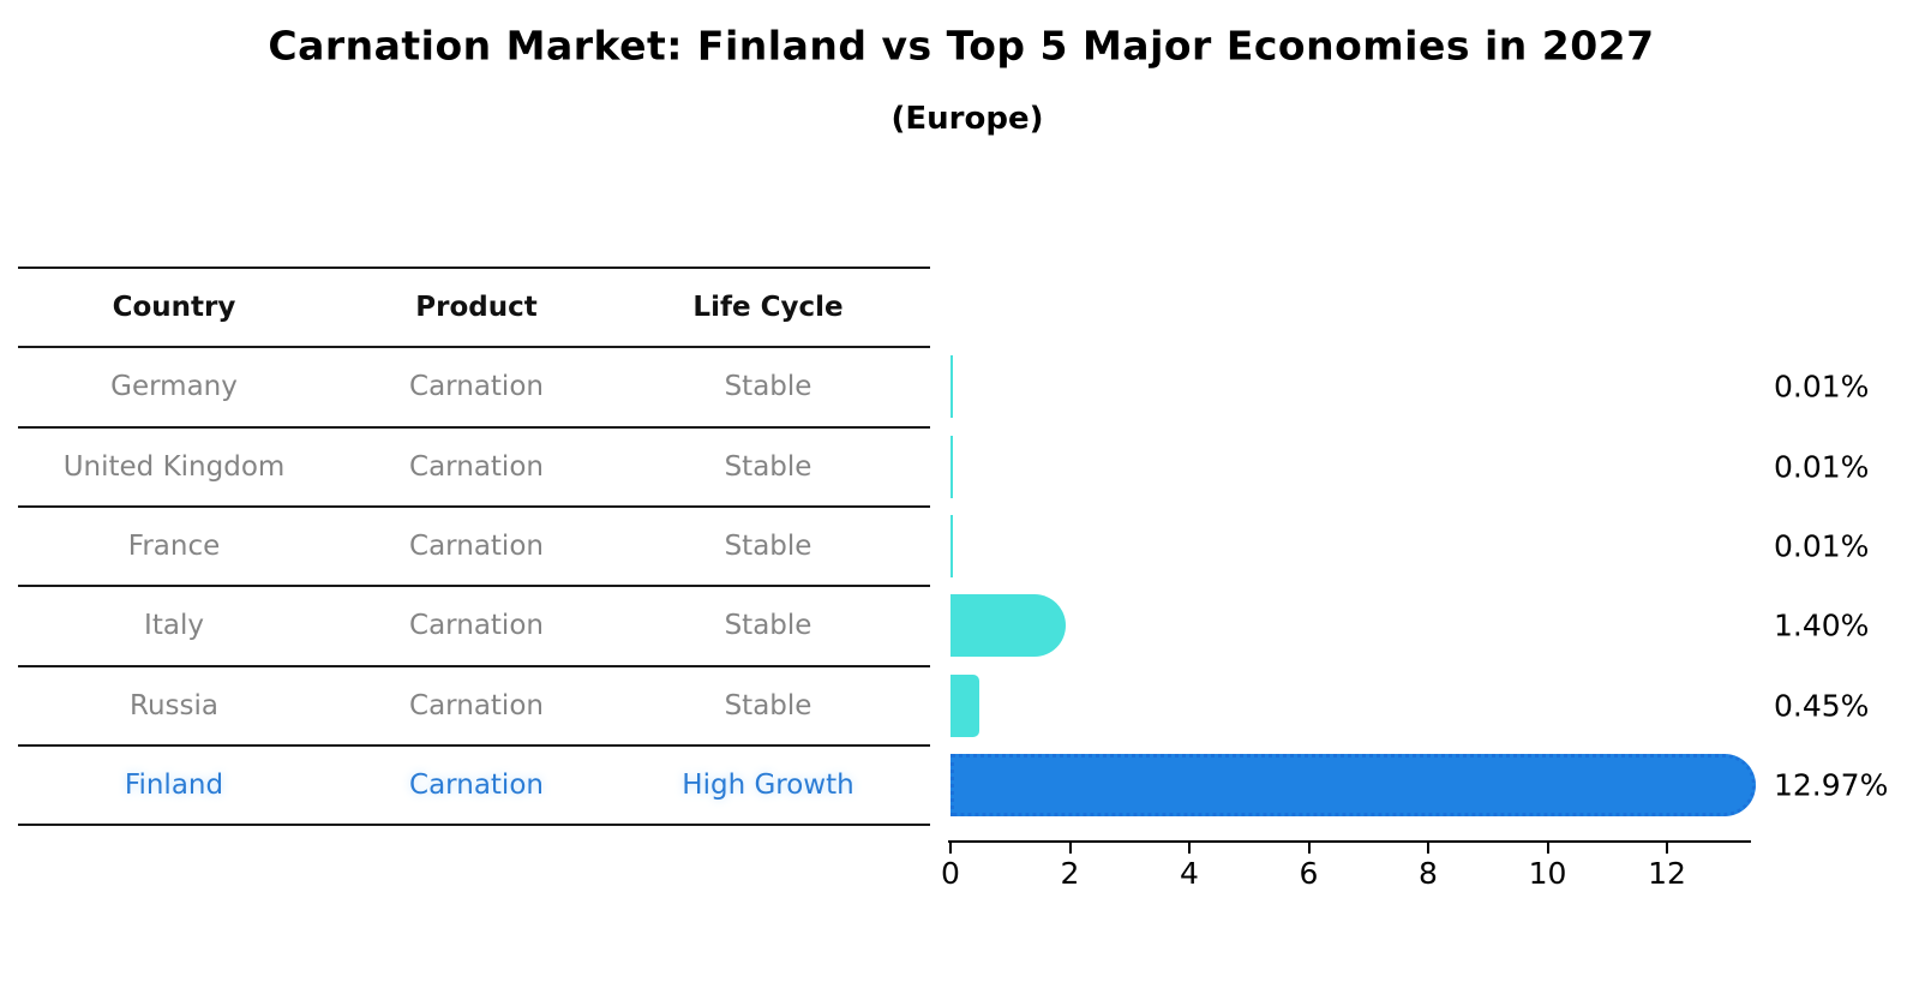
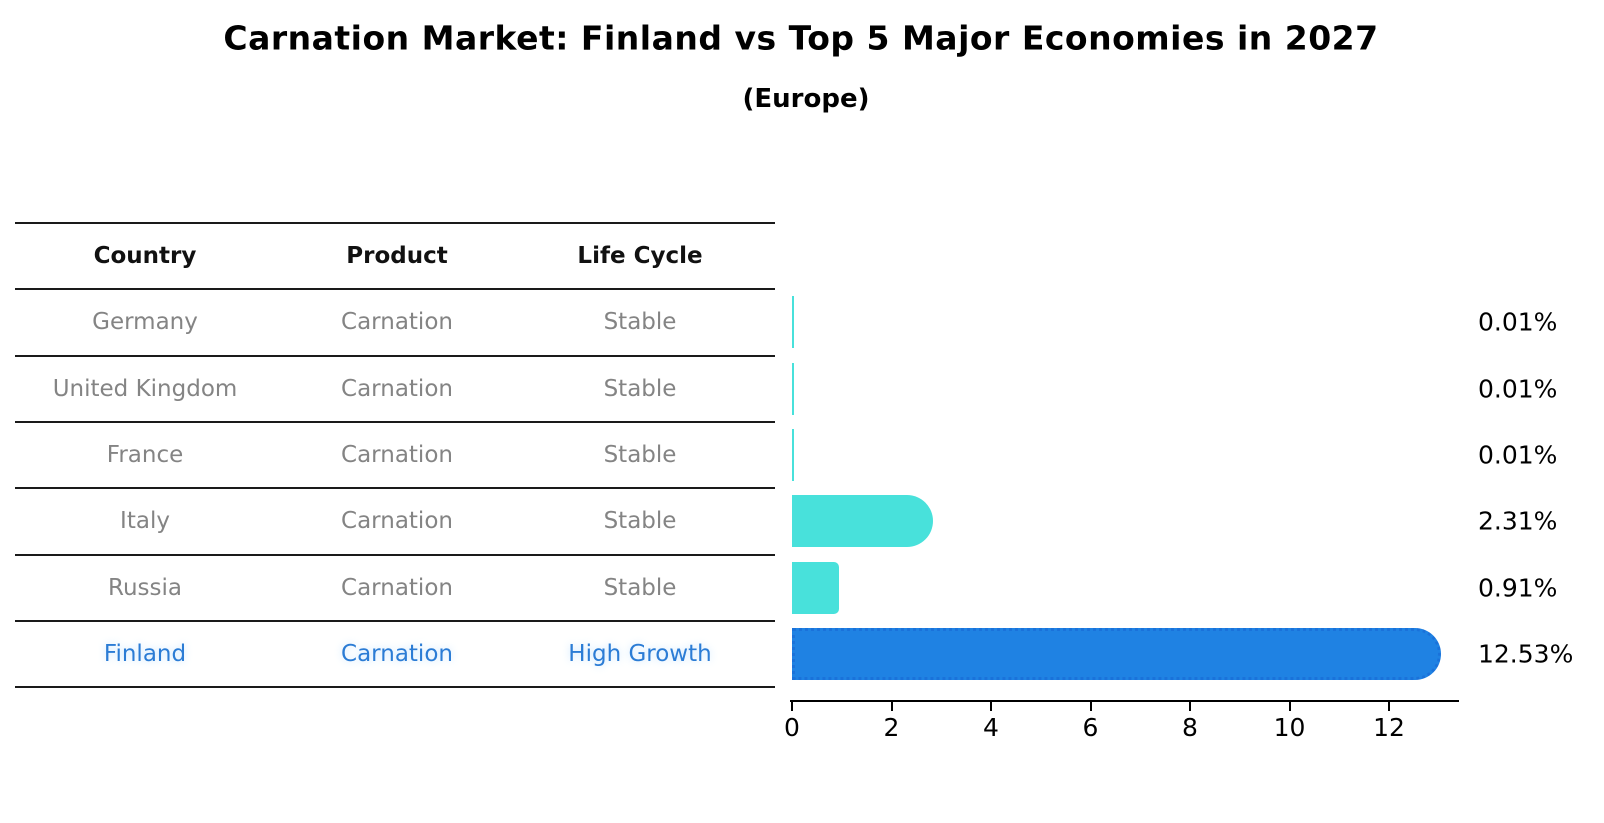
Italy: 1.40% -> 2.31%
Russia: 0.45% -> 0.91%
Finland: 12.97% -> 12.53%
